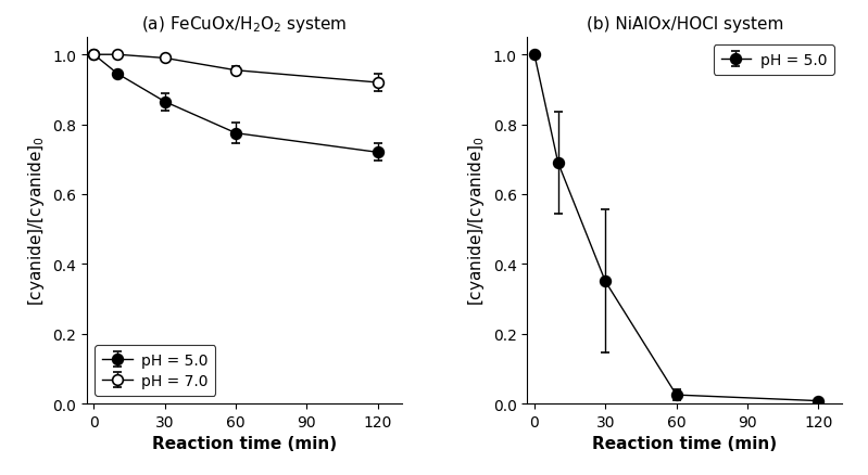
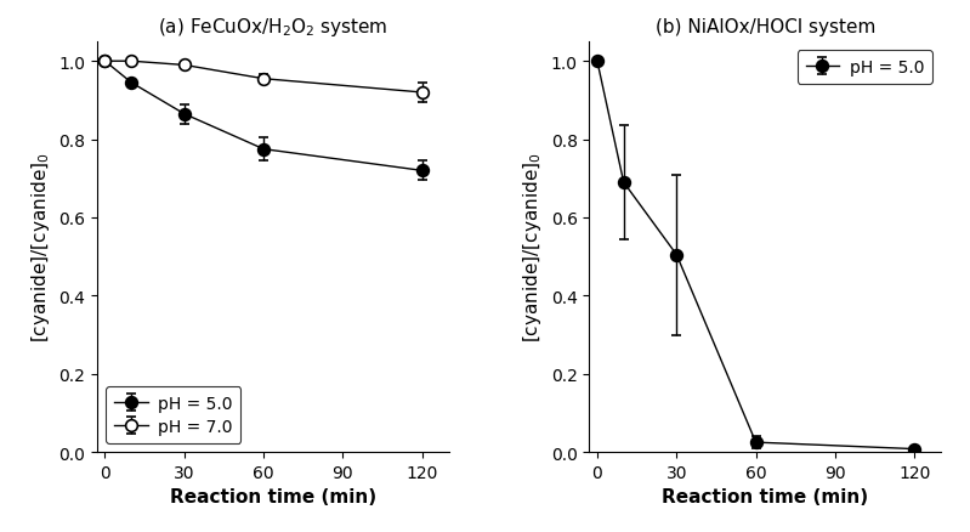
(b) NiAlOx/HOCl system/30: 0.350 -> 0.505
